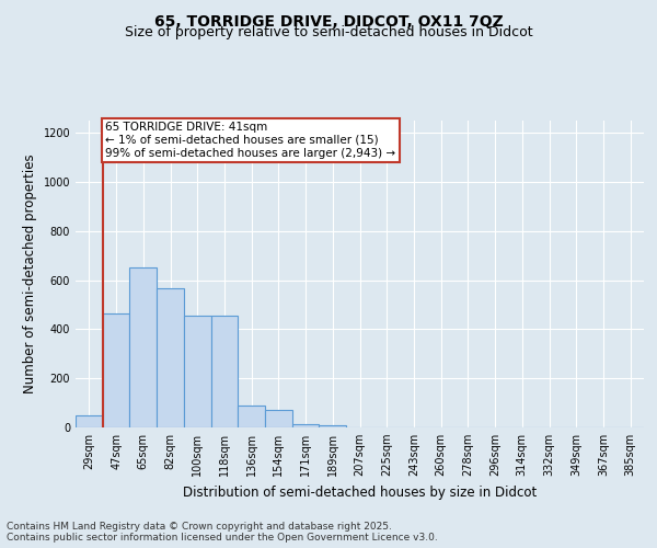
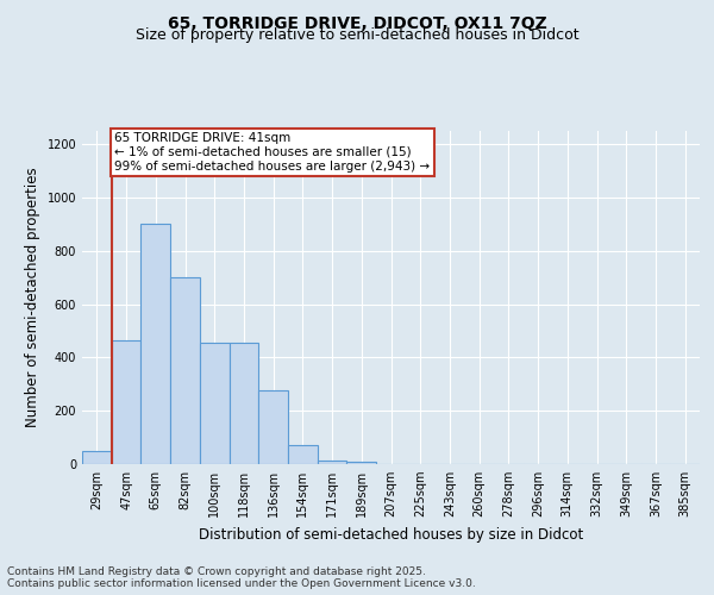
65sqm: 650 -> 900
82sqm: 565 -> 700
136sqm: 90 -> 275
